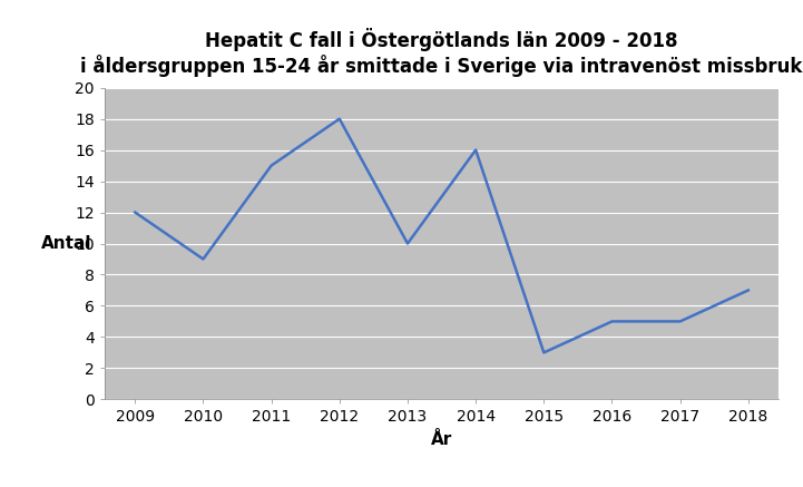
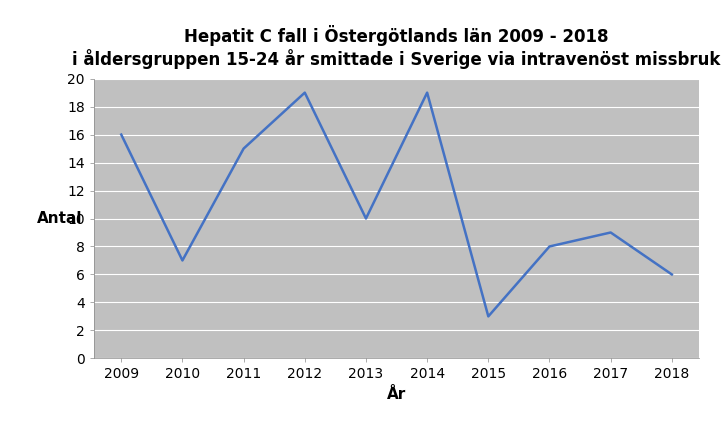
2009: 12 -> 16
2010: 9 -> 7
2012: 18 -> 19
2014: 16 -> 19
2016: 5 -> 8
2017: 5 -> 9
2018: 7 -> 6
